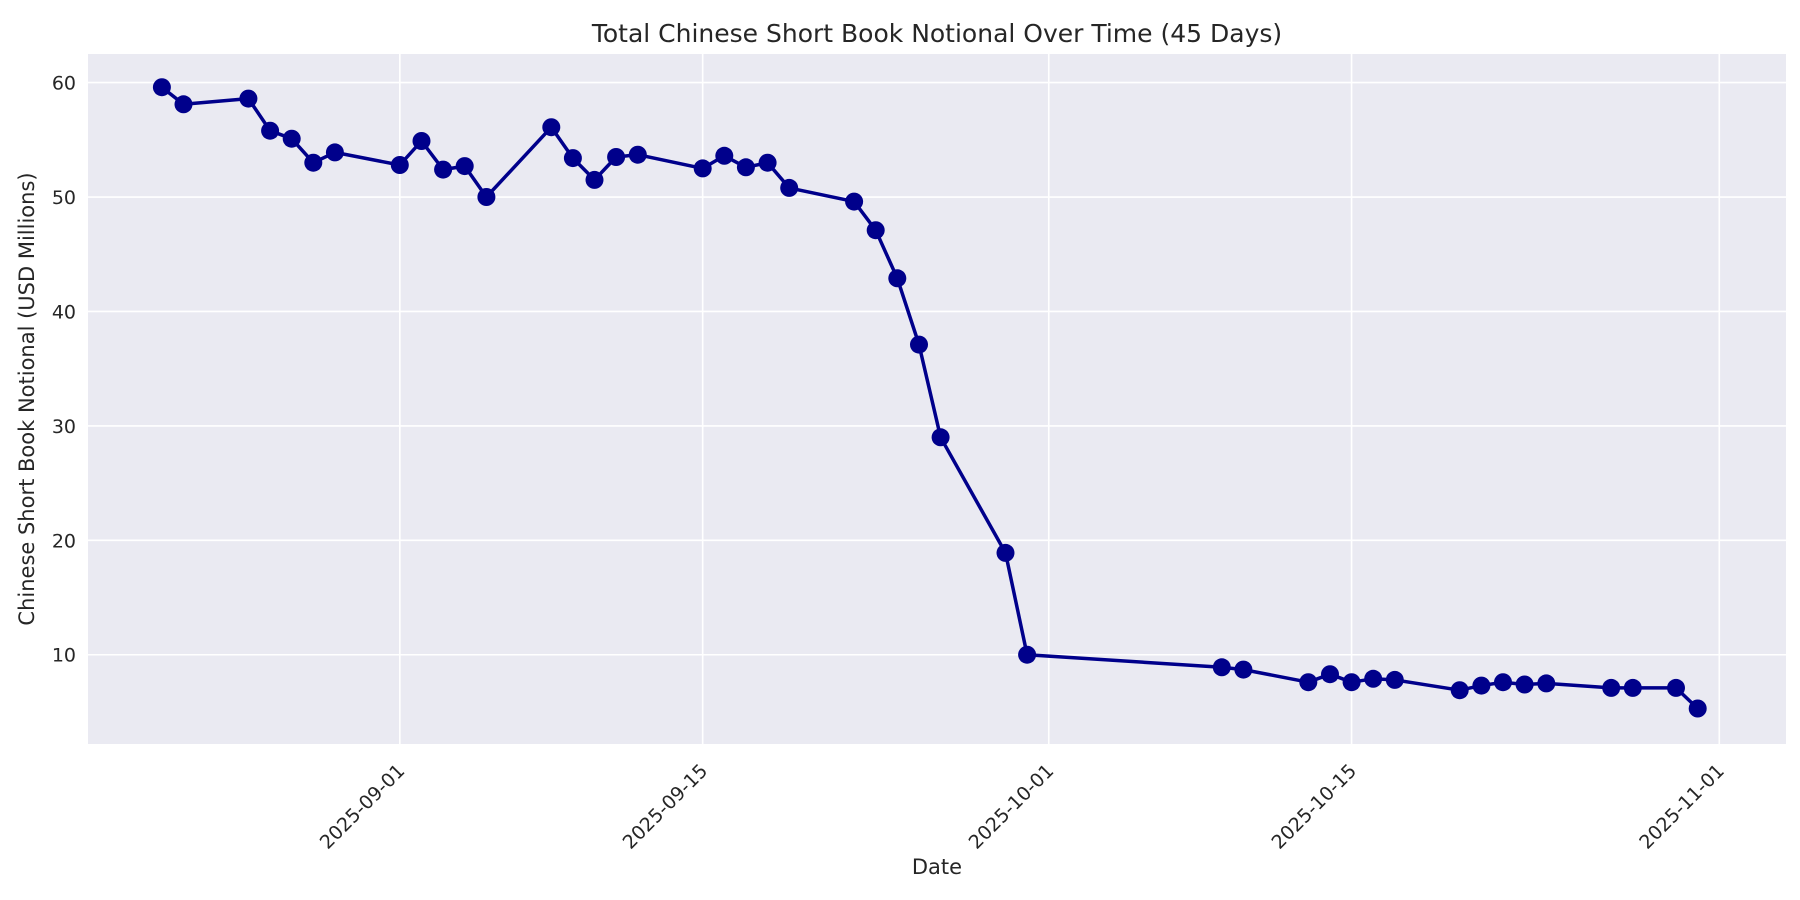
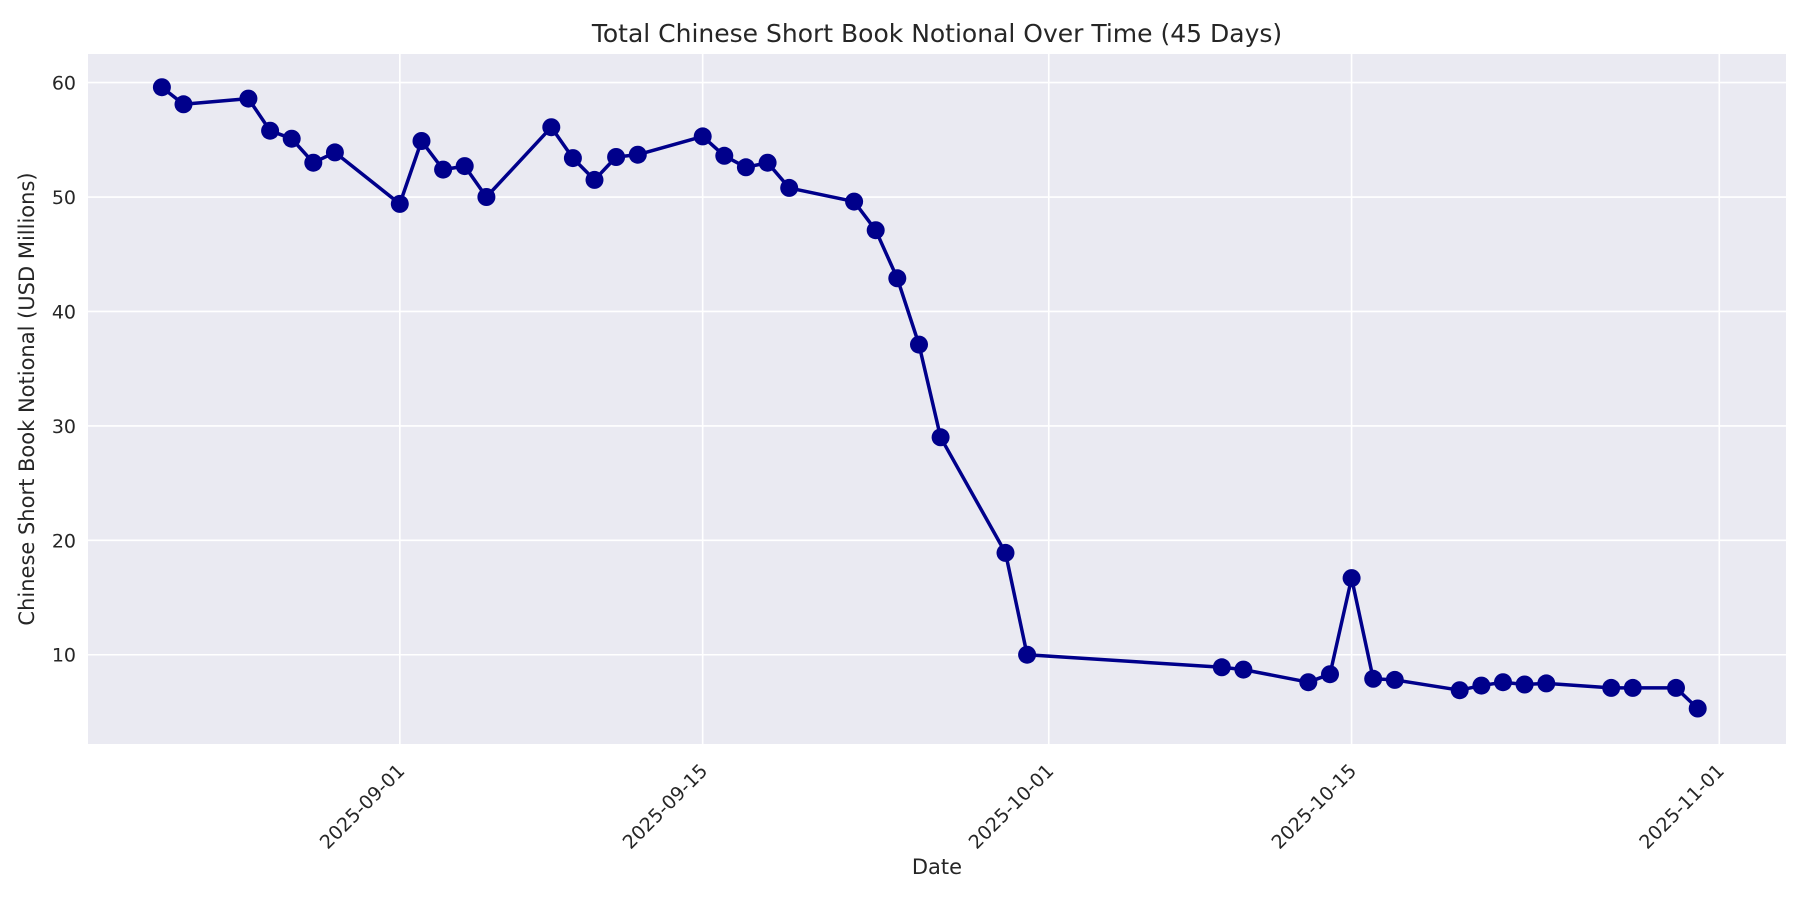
2025-09-01: 52.8 -> 49.4
2025-09-15: 52.5 -> 55.3
2025-10-15: 7.6 -> 16.7
